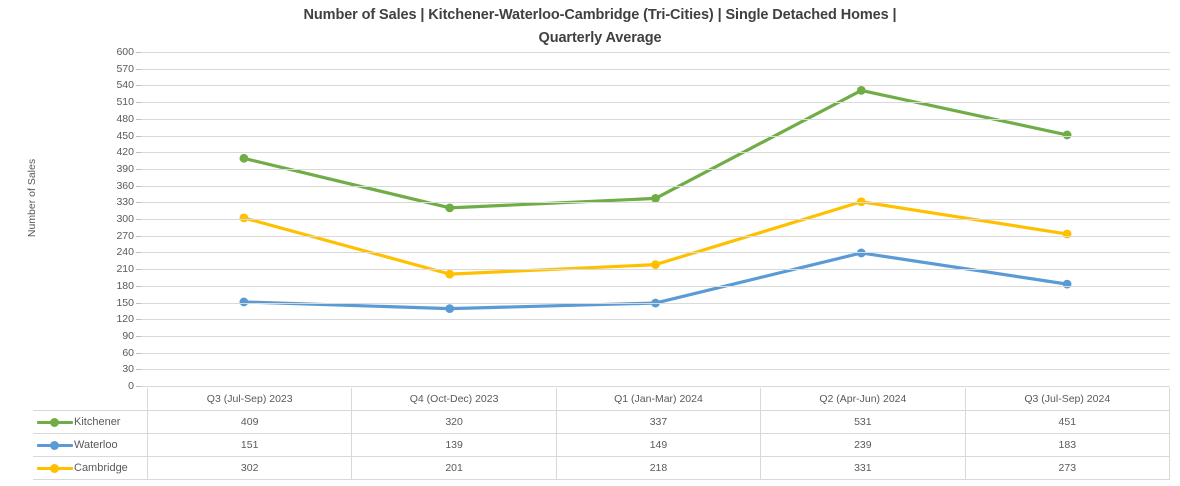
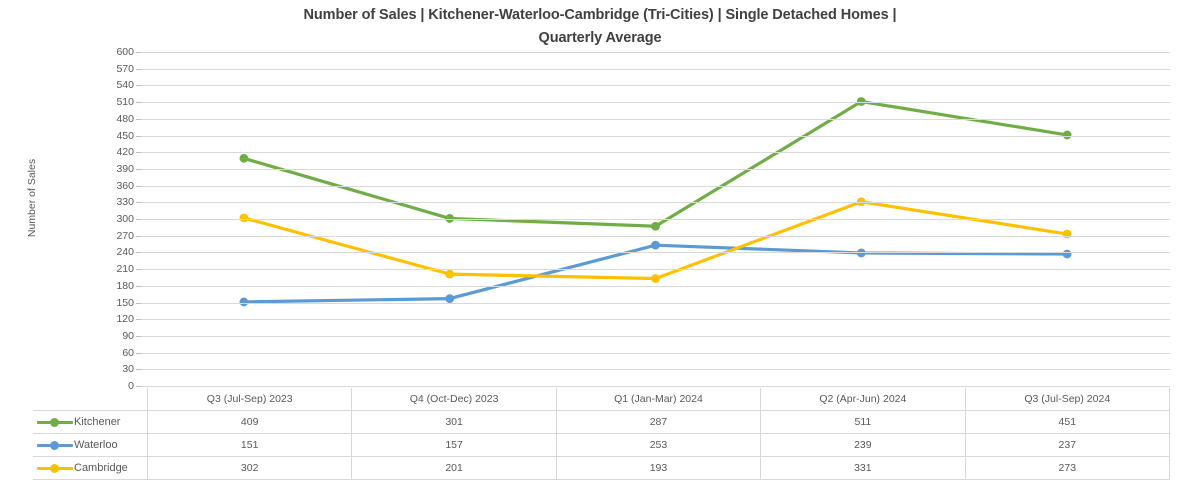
Kitchener/Q4 (Oct-Dec) 2023: 320 -> 301
Waterloo/Q4 (Oct-Dec) 2023: 139 -> 157
Kitchener/Q1 (Jan-Mar) 2024: 337 -> 287
Waterloo/Q1 (Jan-Mar) 2024: 149 -> 253
Cambridge/Q1 (Jan-Mar) 2024: 218 -> 193
Kitchener/Q2 (Apr-Jun) 2024: 531 -> 511
Waterloo/Q3 (Jul-Sep) 2024: 183 -> 237
